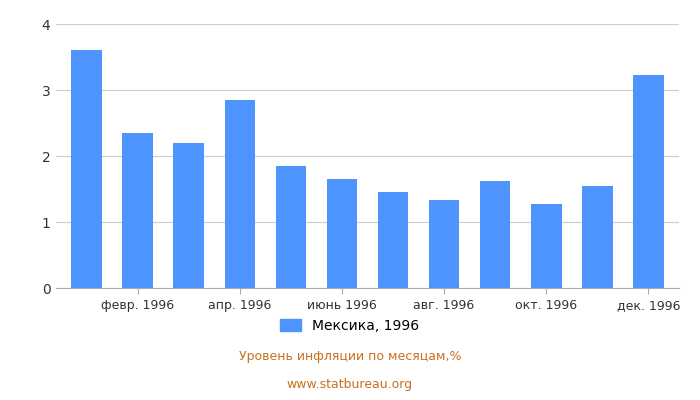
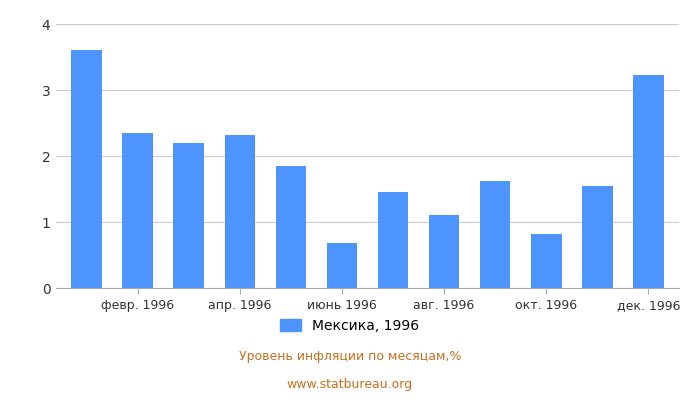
апр. 1996: 2.85 -> 2.32
июнь 1996: 1.65 -> 0.68
авг. 1996: 1.33 -> 1.10
окт. 1996: 1.27 -> 0.82
